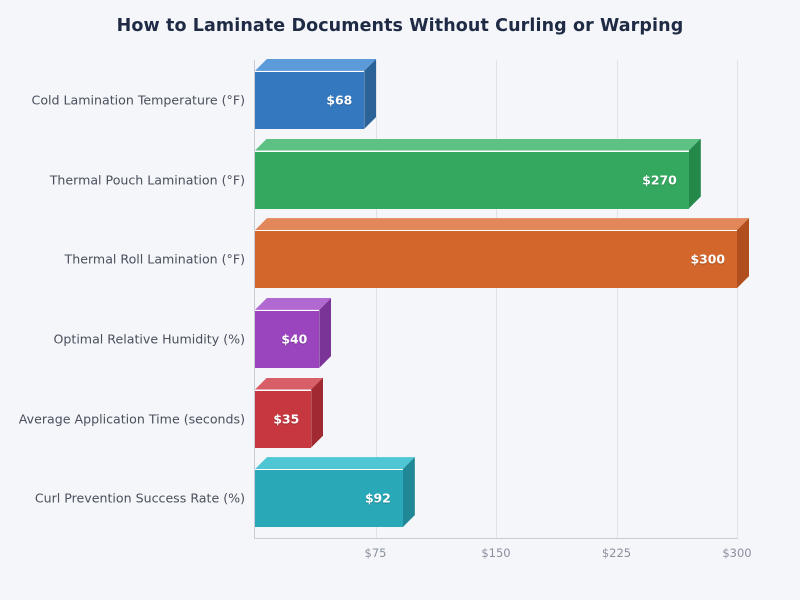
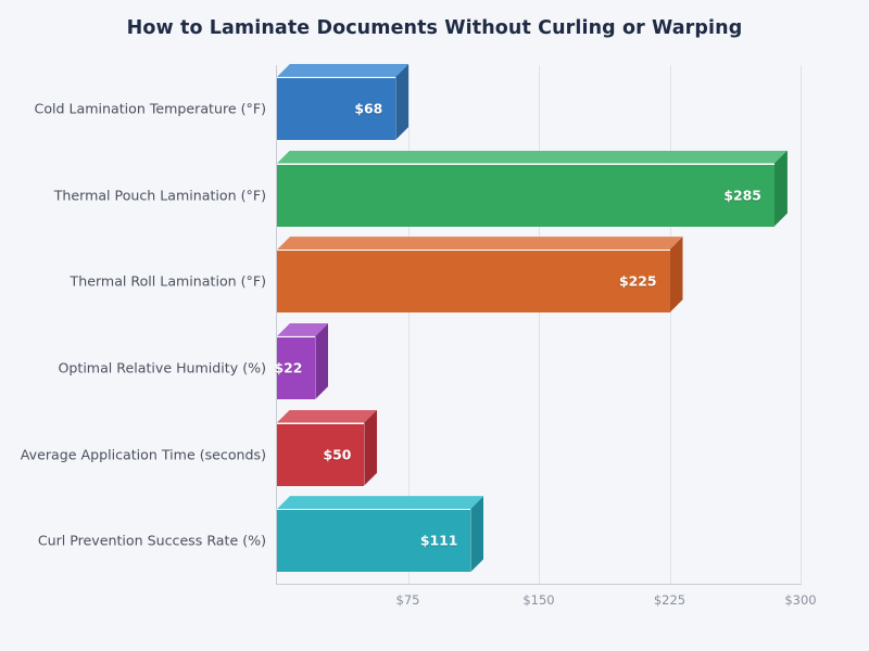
Thermal Pouch Lamination (°F): $270 -> $285
Thermal Roll Lamination (°F): $300 -> $225
Optimal Relative Humidity (%): $40 -> $22
Average Application Time (seconds): $35 -> $50
Curl Prevention Success Rate (%): $92 -> $111
